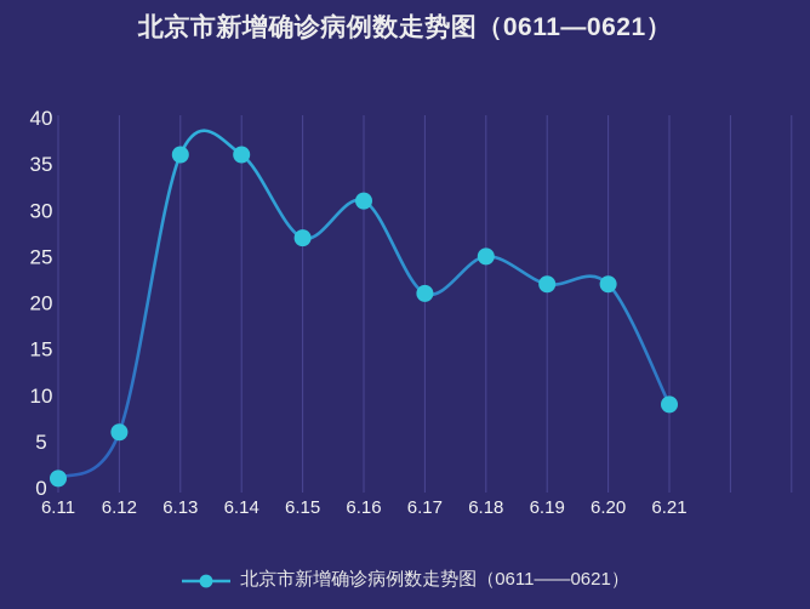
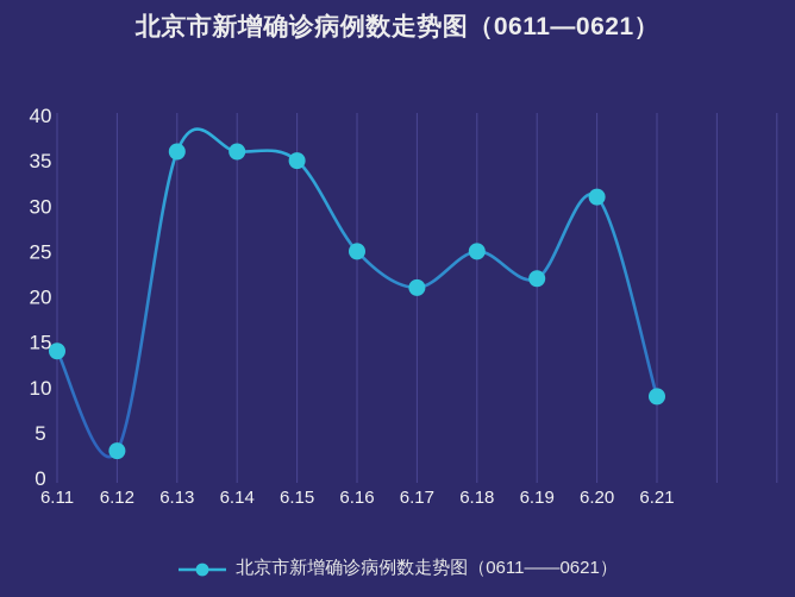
6.11: 1 -> 14
6.12: 6 -> 3
6.15: 27 -> 35
6.16: 31 -> 25
6.20: 22 -> 31
